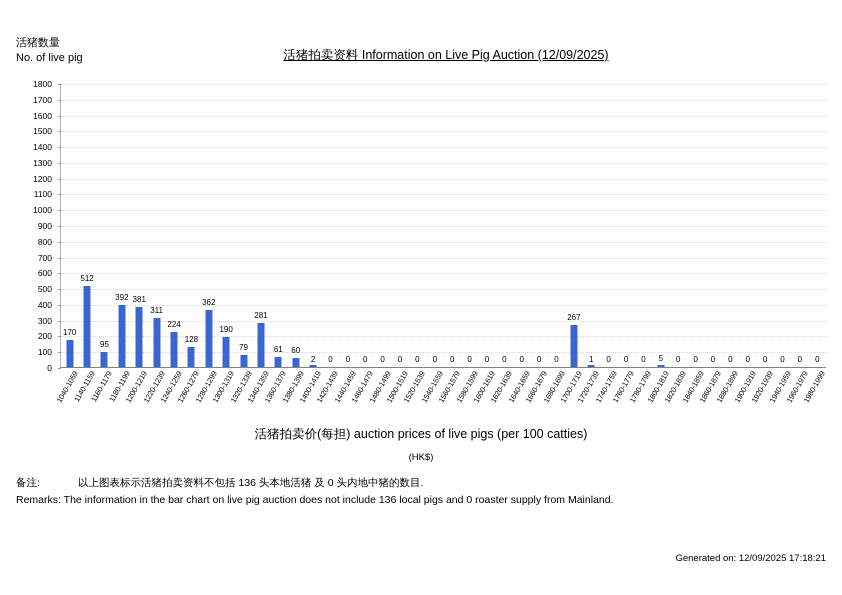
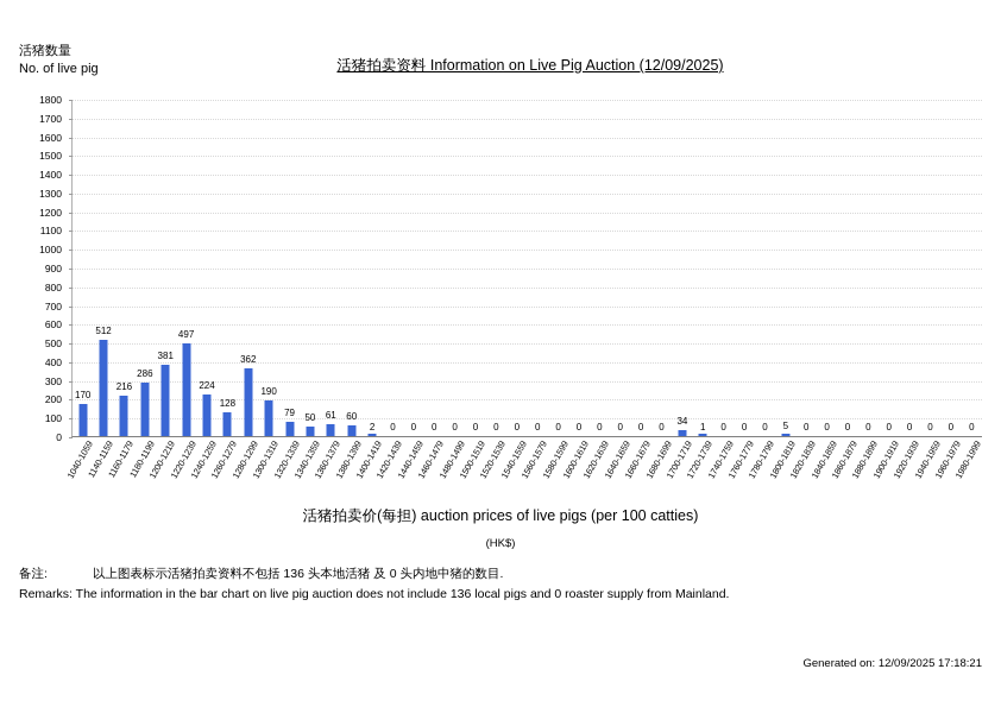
1160-1179: 95 -> 216
1180-1199: 392 -> 286
1220-1239: 311 -> 497
1340-1359: 281 -> 50
1700-1719: 267 -> 34
